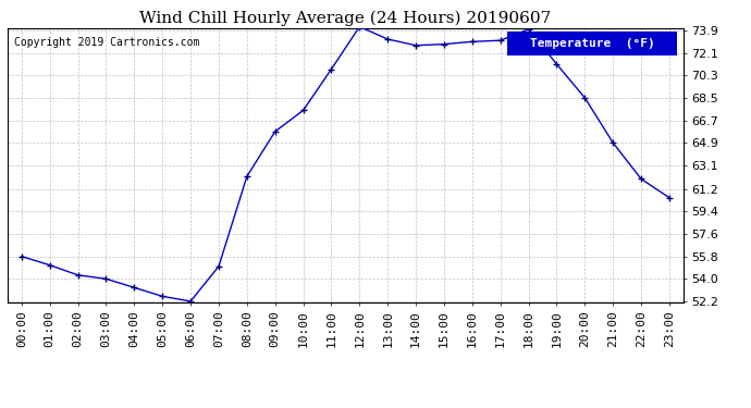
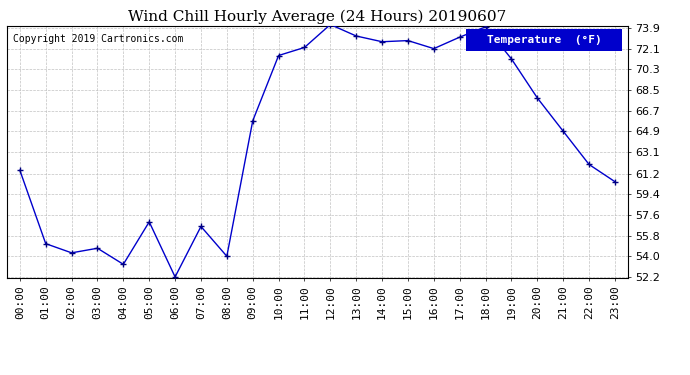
00:00: 55.8 -> 61.5
03:00: 54.0 -> 54.7
05:00: 52.6 -> 57.0
07:00: 55.0 -> 56.6
08:00: 62.2 -> 54.0
10:00: 67.5 -> 71.5
11:00: 70.8 -> 72.2
16:00: 73.0 -> 72.1
20:00: 68.5 -> 67.8
